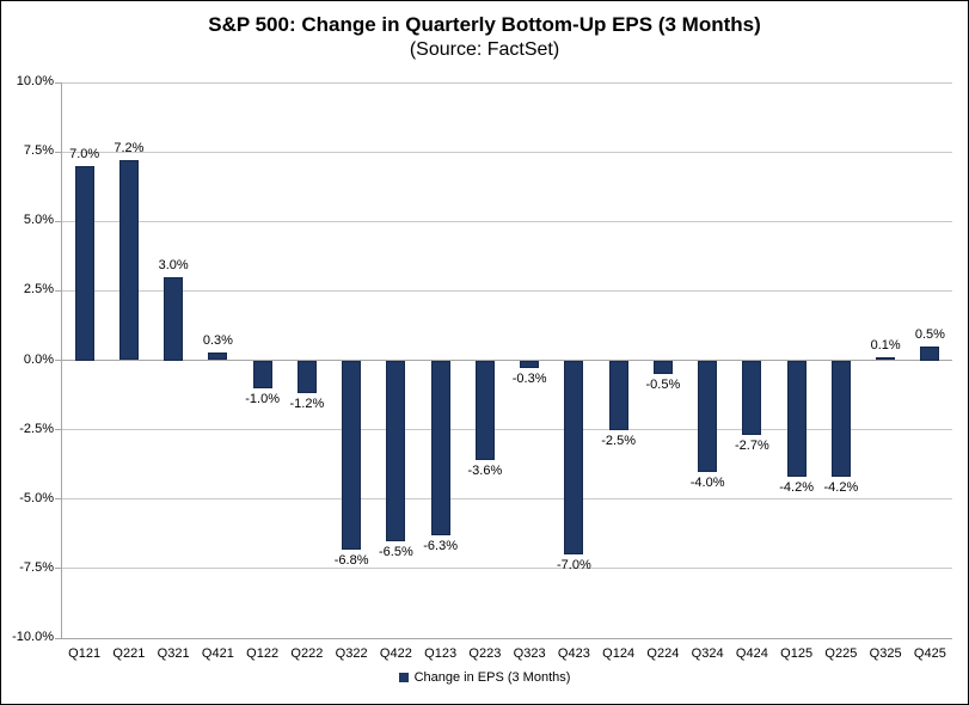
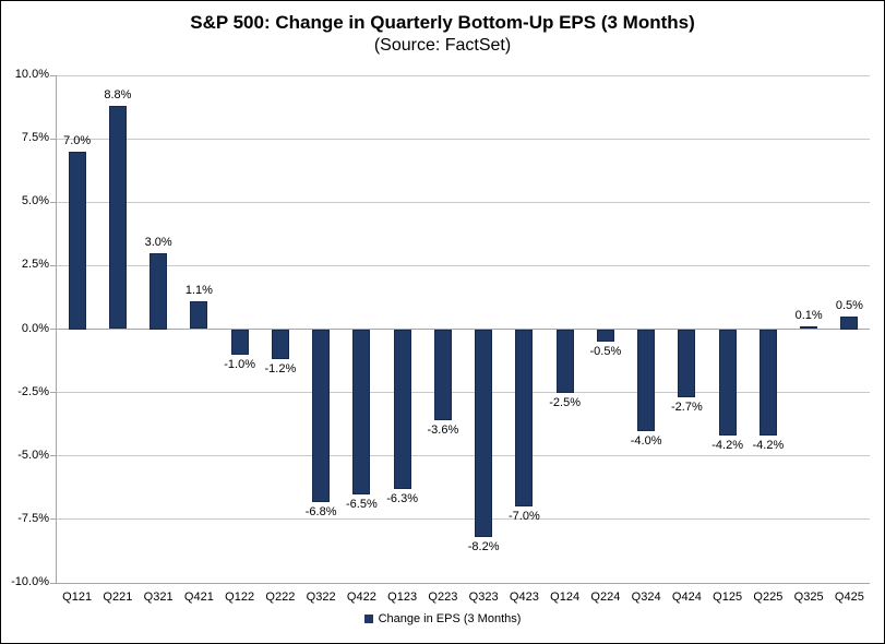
Q221: 7.2% -> 8.8%
Q421: 0.3% -> 1.1%
Q323: -0.3% -> -8.2%
